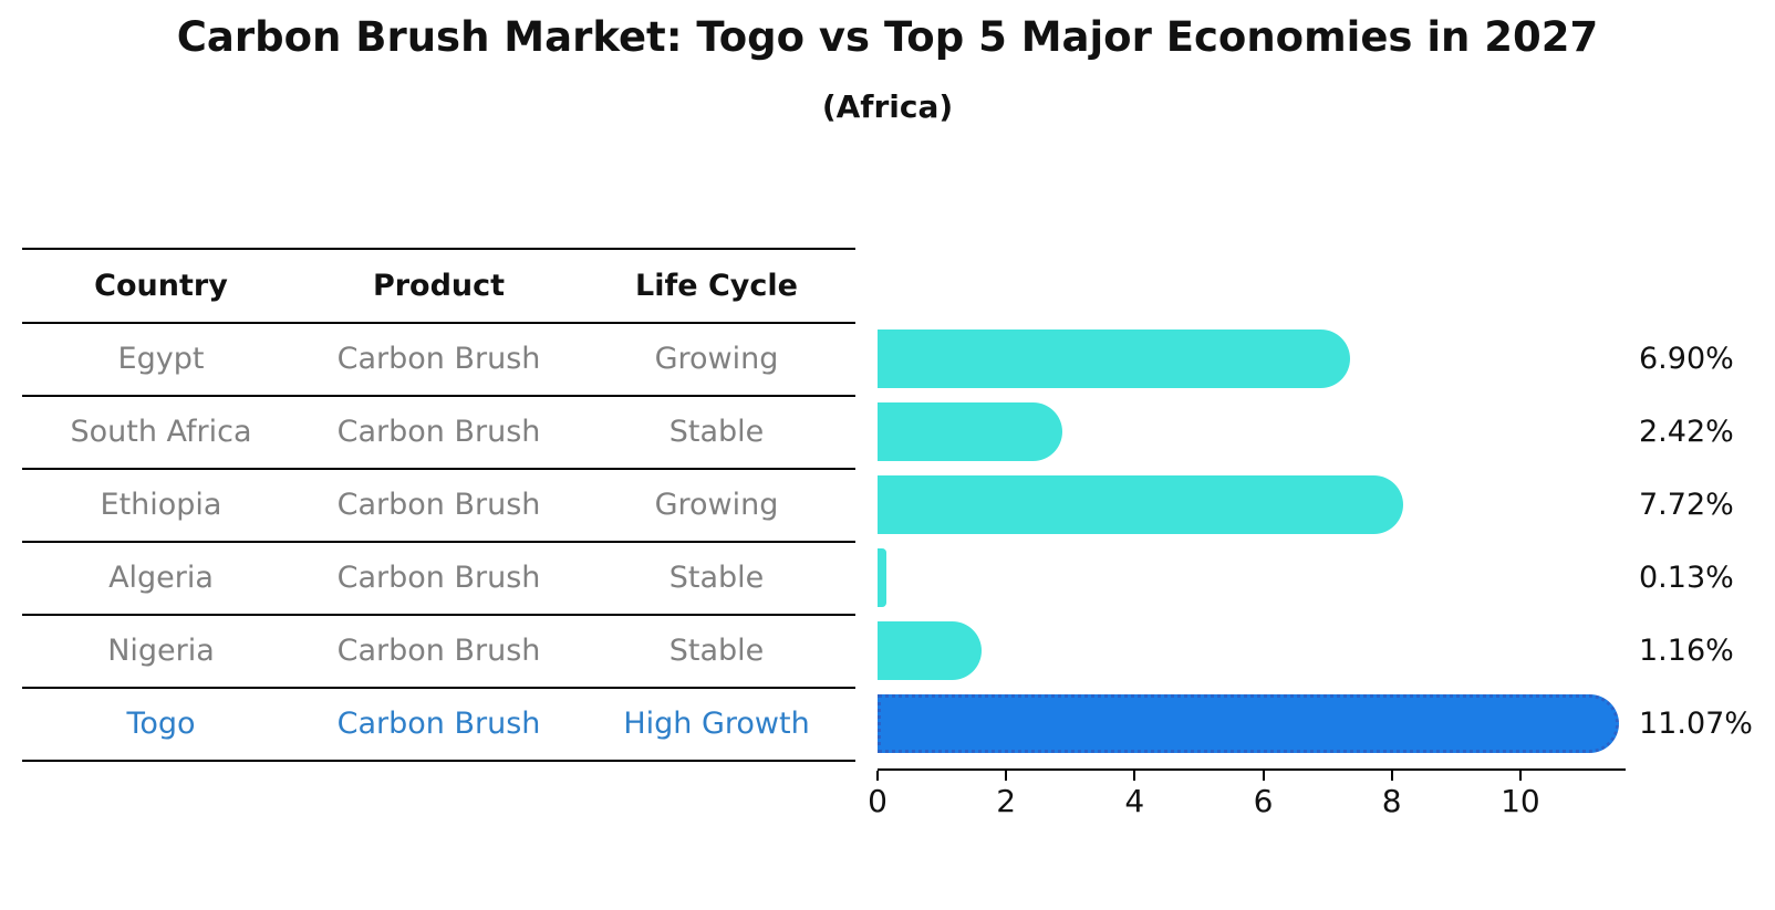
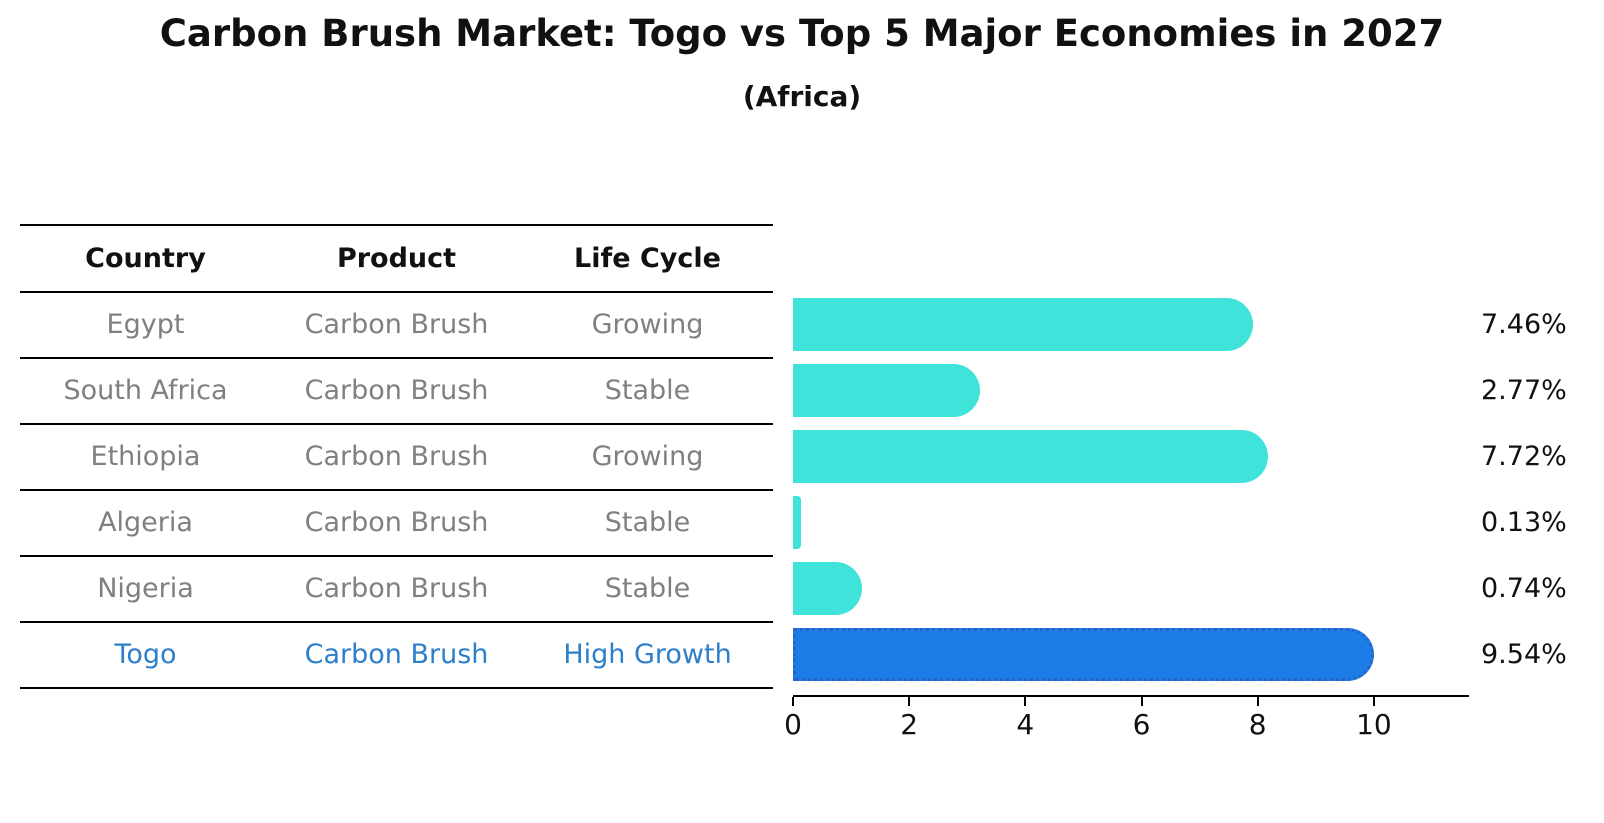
Egypt: 6.90% -> 7.46%
South Africa: 2.42% -> 2.77%
Nigeria: 1.16% -> 0.74%
Togo: 11.07% -> 9.54%
